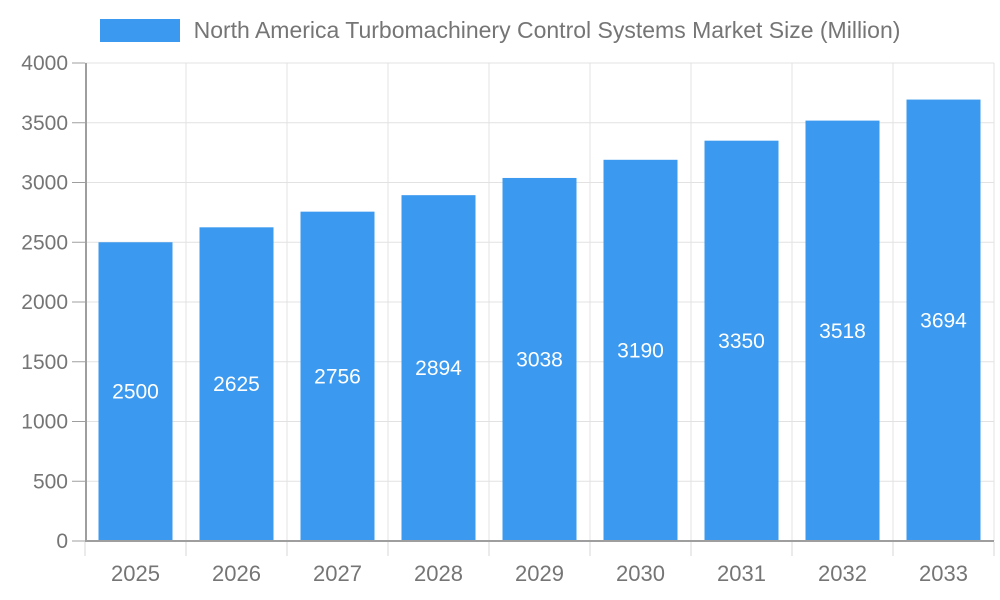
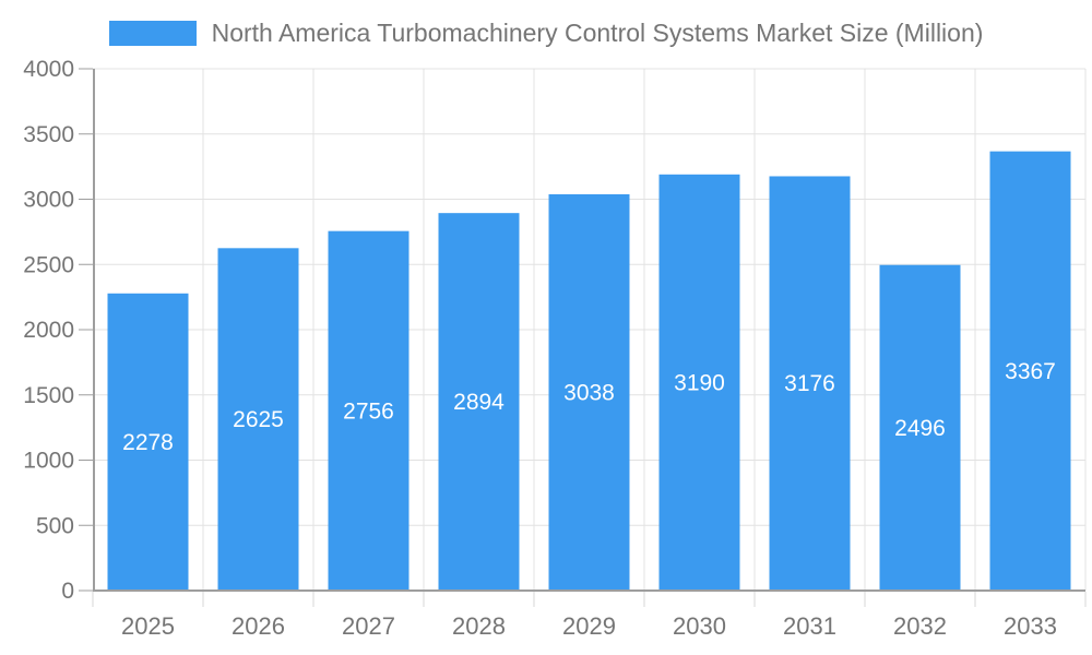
2025: 2500 -> 2278
2031: 3350 -> 3176
2032: 3518 -> 2496
2033: 3694 -> 3367
